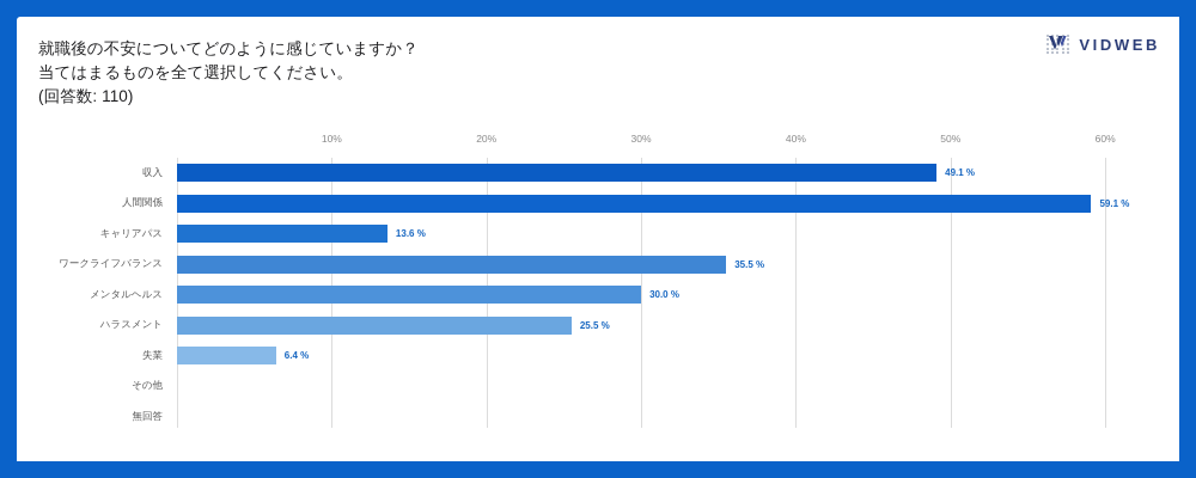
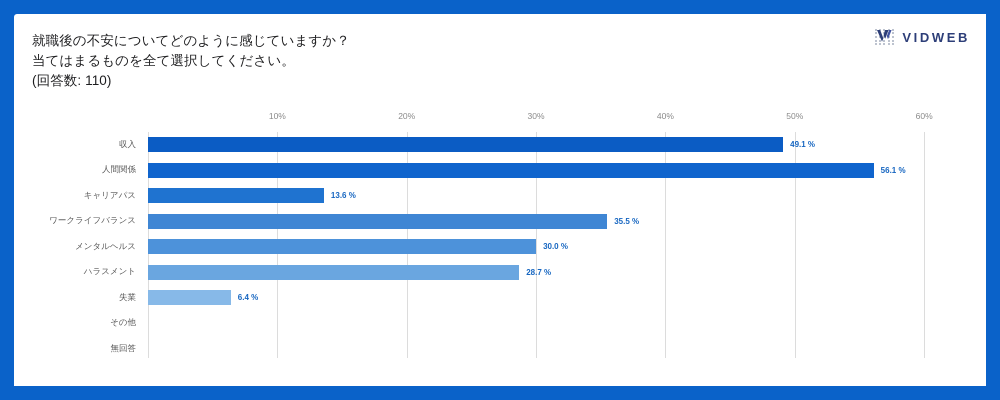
人間関係: 59.1 -> 56.1
ハラスメント: 25.5 -> 28.7
